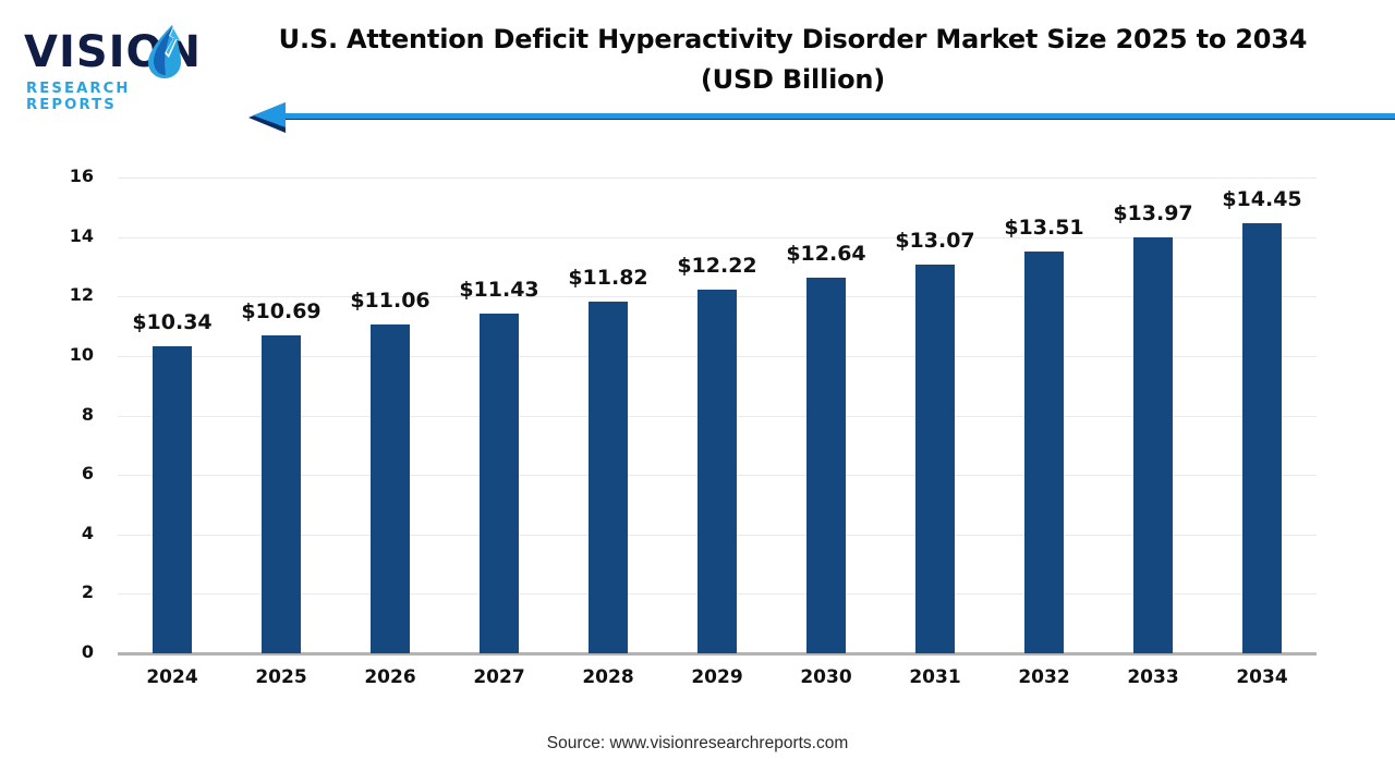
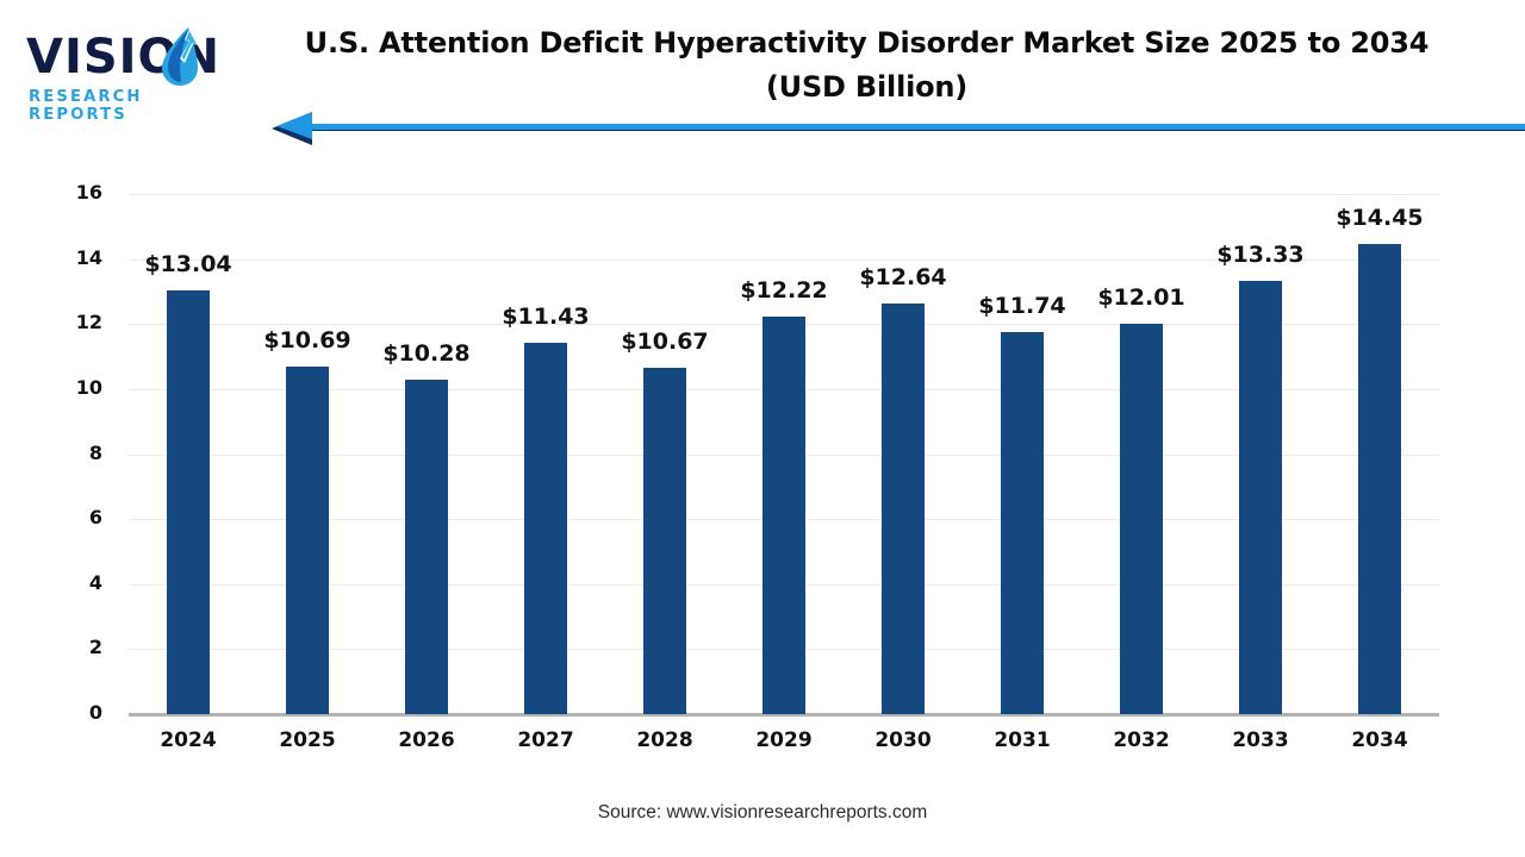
2024: $10.34 -> $13.04
2026: $11.06 -> $10.28
2028: $11.82 -> $10.67
2031: $13.07 -> $11.74
2032: $13.51 -> $12.01
2033: $13.97 -> $13.33
